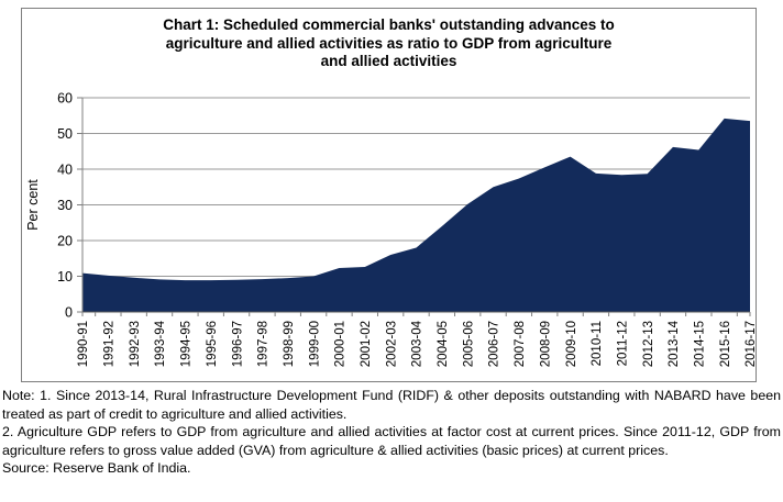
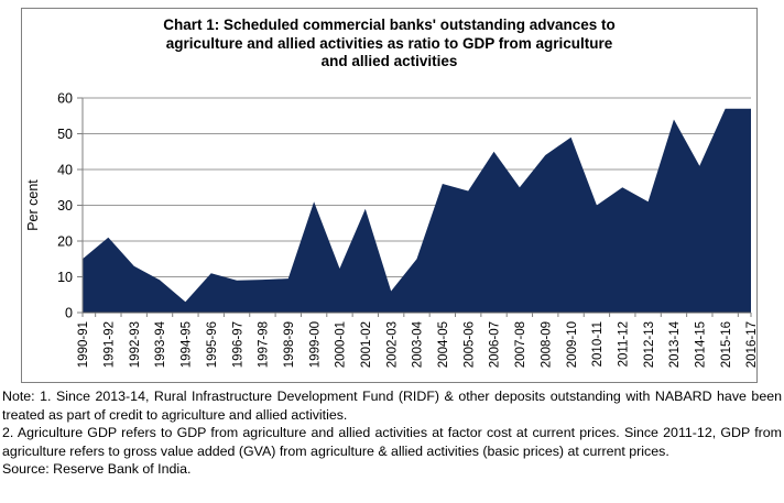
1990-91: 11 -> 15
1991-92: 10 -> 21
1992-93: 10 -> 13
1994-95: 9 -> 3
1995-96: 9 -> 11
1999-00: 10 -> 31
2001-02: 13 -> 29
2002-03: 16 -> 6
2003-04: 18 -> 15
2004-05: 24 -> 36
2005-06: 30 -> 34
2006-07: 35 -> 45
2007-08: 37 -> 35
2008-09: 40 -> 44
2009-10: 44 -> 49
2010-11: 39 -> 30
2011-12: 38 -> 35
2012-13: 39 -> 31
2013-14: 46 -> 54
2014-15: 45 -> 41
2015-16: 54 -> 57
2016-17: 54 -> 57
